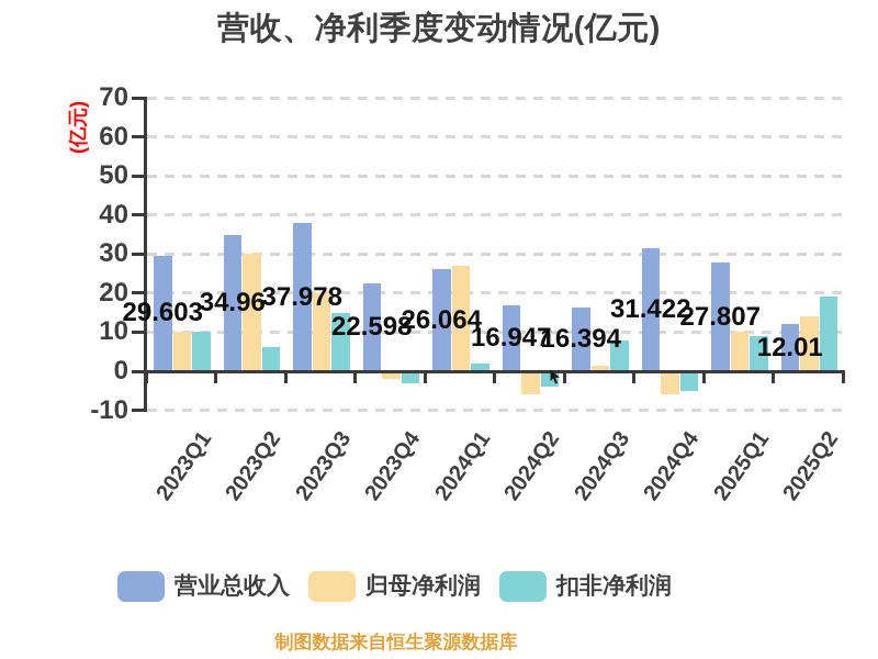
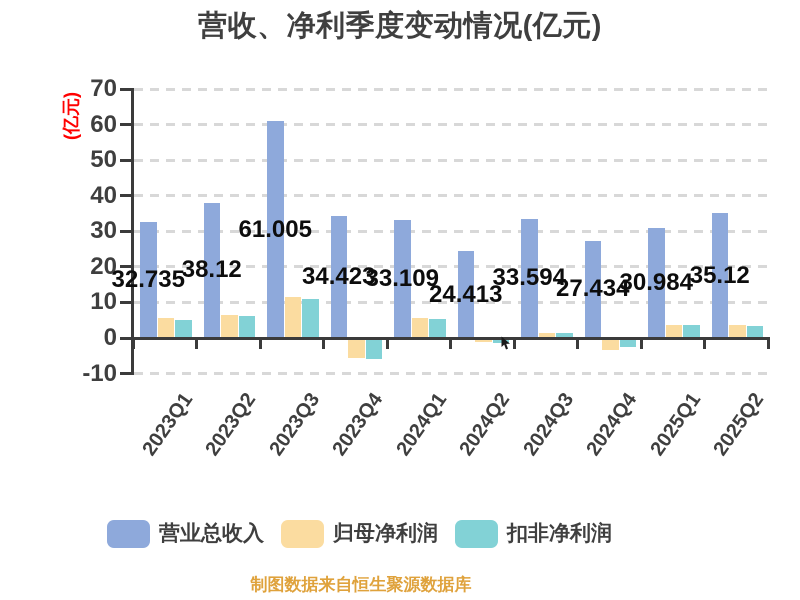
营业总收入/2023Q1: 29.603 -> 32.735
归母净利润/2023Q1: 10 -> 6
扣非净利润/2023Q1: 10 -> 5
营业总收入/2023Q2: 34.96 -> 38.12
归母净利润/2023Q2: 30 -> 6
营业总收入/2023Q3: 37.978 -> 61.005
归母净利润/2023Q3: 20 -> 11
扣非净利润/2023Q3: 15 -> 11
营业总收入/2023Q4: 22.598 -> 34.423
归母净利润/2023Q4: -2 -> -6
扣非净利润/2023Q4: -3 -> -6
营业总收入/2024Q1: 26.064 -> 33.109
归母净利润/2024Q1: 27 -> 6
扣非净利润/2024Q1: 2 -> 5
营业总收入/2024Q2: 16.947 -> 24.413
归母净利润/2024Q2: -6 -> -1
扣非净利润/2024Q2: -4 -> -1
营业总收入/2024Q3: 16.394 -> 33.594
扣非净利润/2024Q3: 8 -> 1
营业总收入/2024Q4: 31.422 -> 27.434
归母净利润/2024Q4: -6 -> -3
扣非净利润/2024Q4: -5 -> -2
营业总收入/2025Q1: 27.807 -> 30.984
归母净利润/2025Q1: 10 -> 4
扣非净利润/2025Q1: 9 -> 4
营业总收入/2025Q2: 12.01 -> 35.12
归母净利润/2025Q2: 14 -> 4
扣非净利润/2025Q2: 19 -> 4
